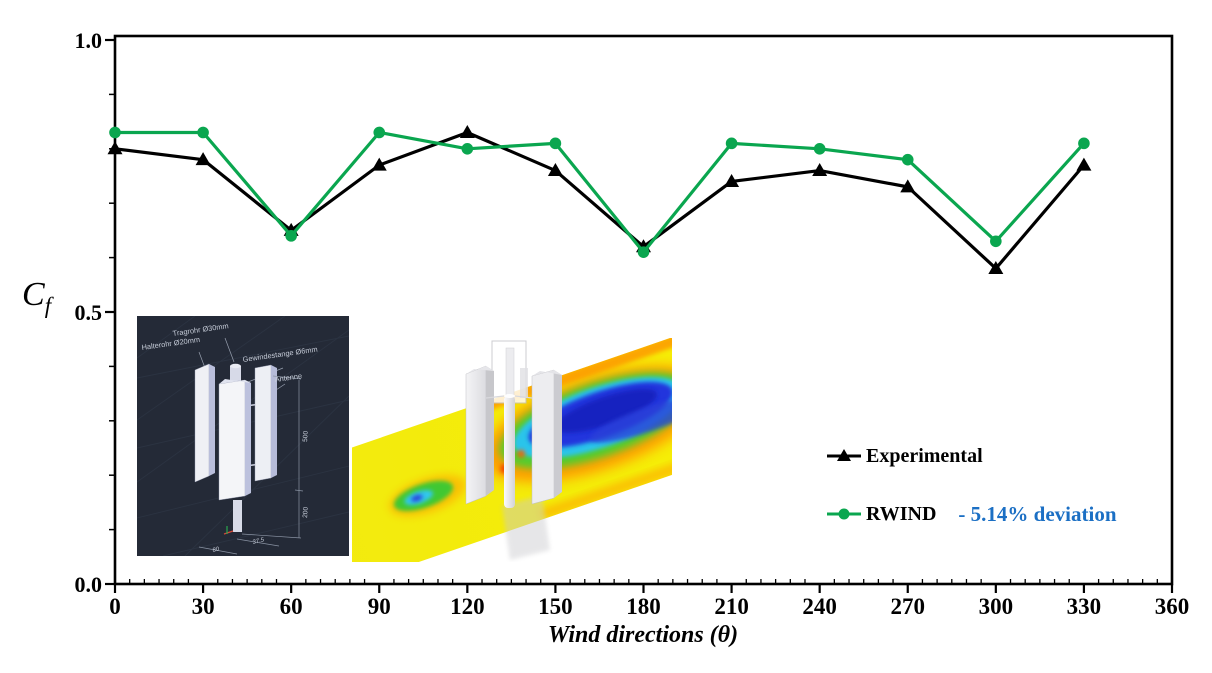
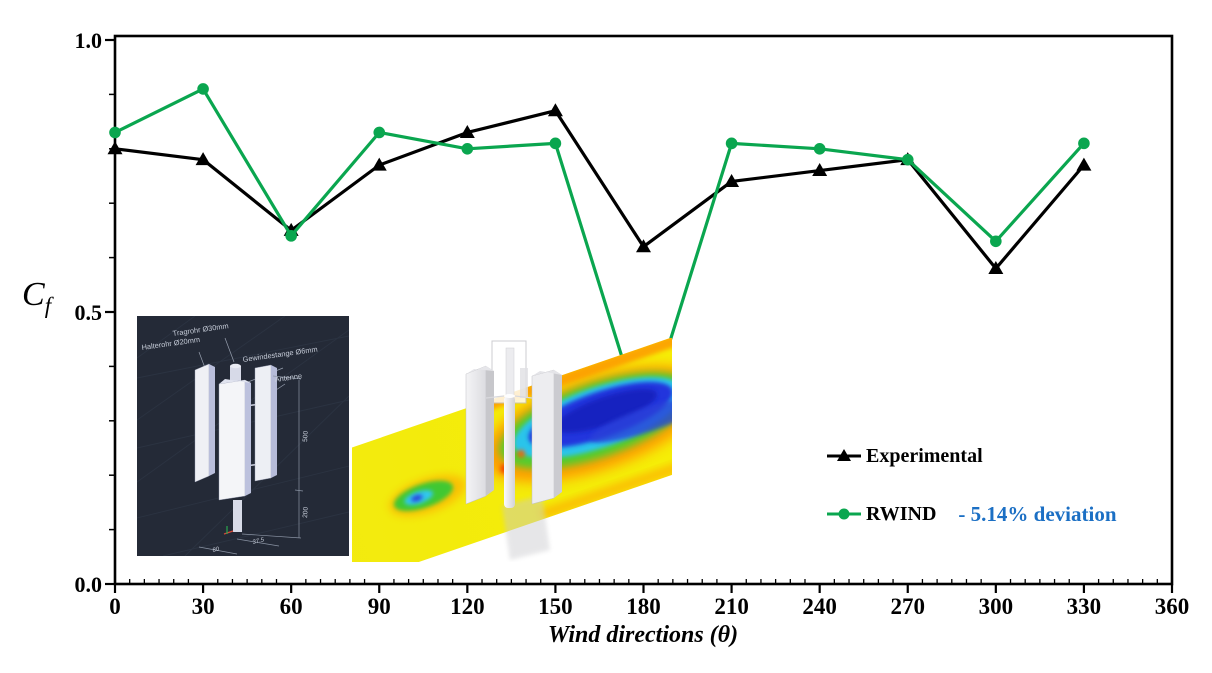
RWIND/30: 0.83 -> 0.91
Experimental/150: 0.76 -> 0.87
RWIND/180: 0.61 -> 0.29
Experimental/270: 0.73 -> 0.78
